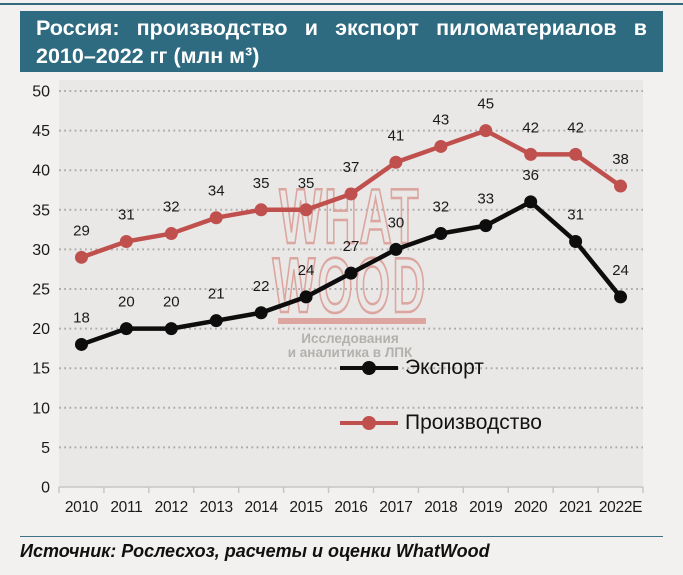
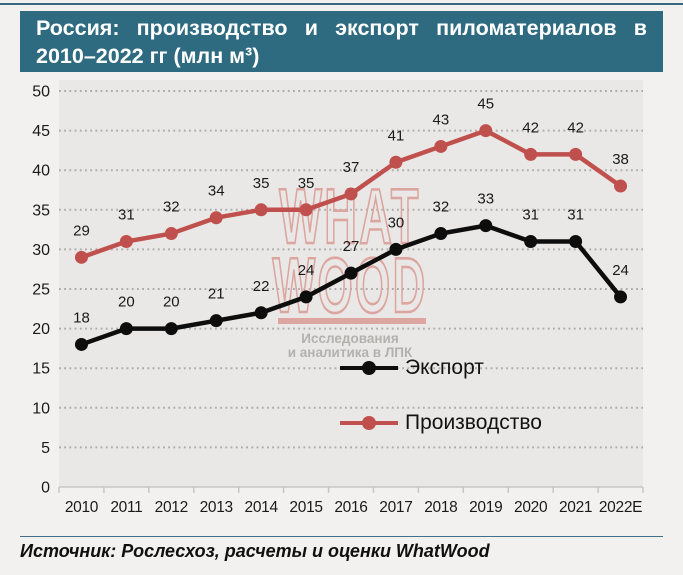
Экспорт/2020: 36 -> 31
